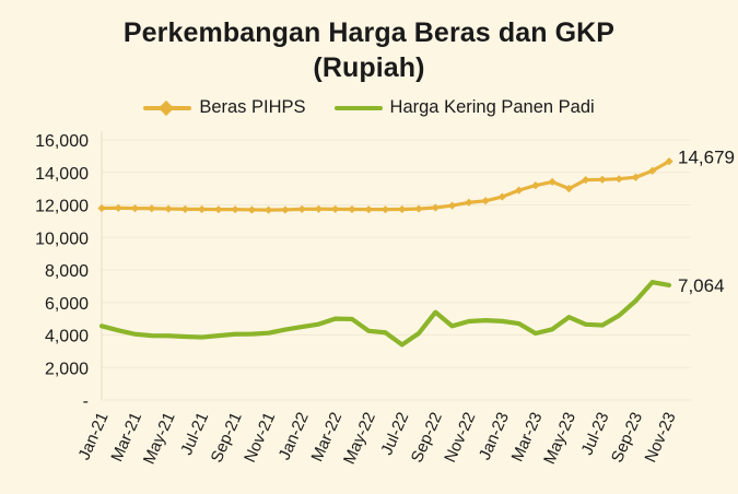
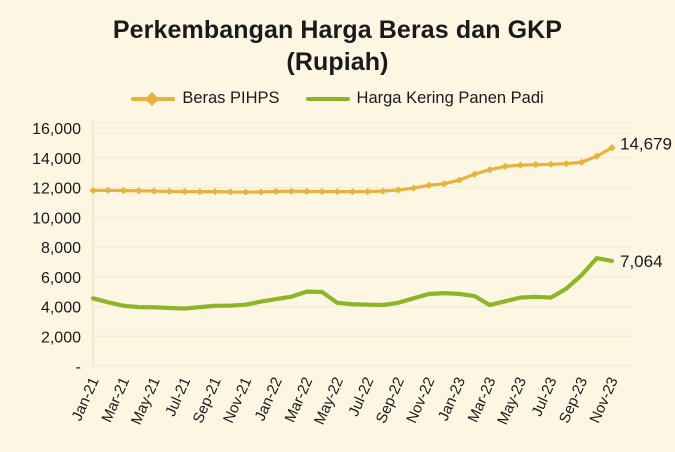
Harga Kering Panen Padi/Jul-22: 3400 -> 4100
Harga Kering Panen Padi/Sep-22: 5400 -> 4200
Beras PIHPS/May-23: 13000 -> 13500
Harga Kering Panen Padi/May-23: 5100 -> 4600
